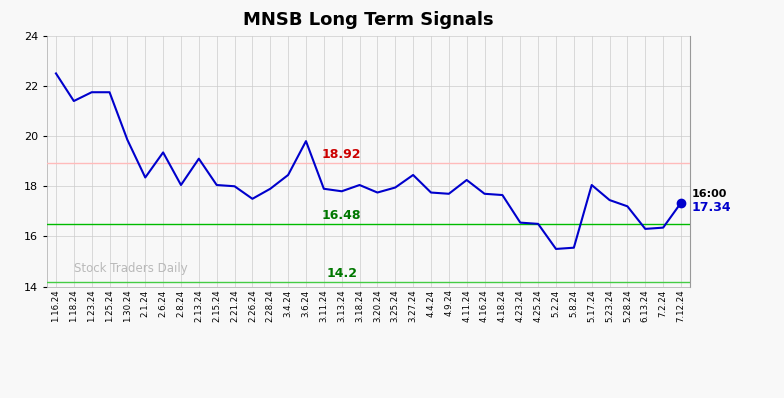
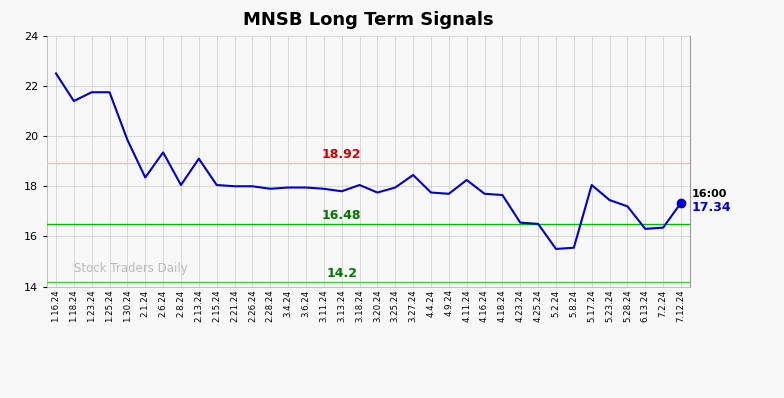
2.26.24: 17.50 -> 18.00
3.4.24: 18.45 -> 17.95
3.6.24: 19.80 -> 17.95
